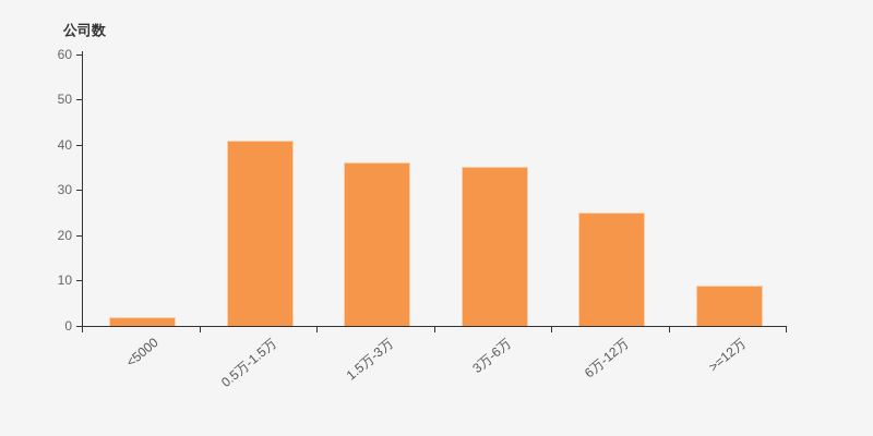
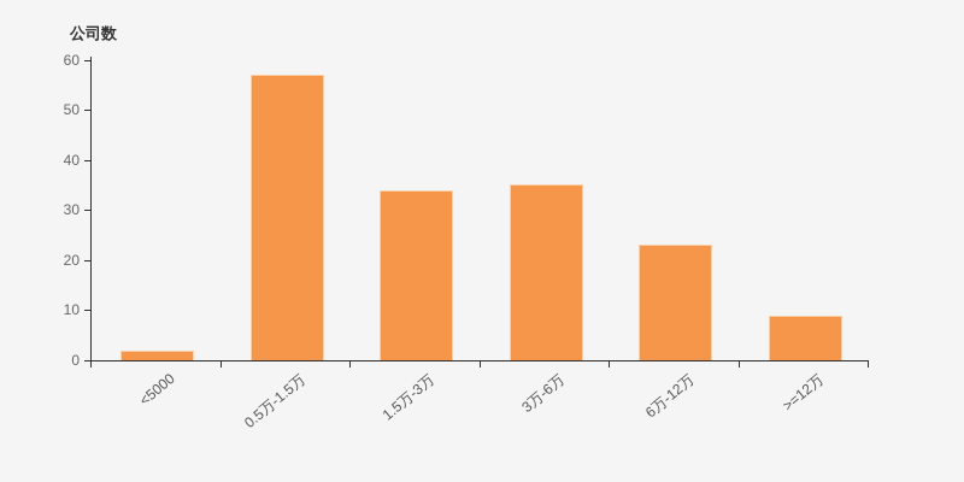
0.5万-1.5万: 41 -> 57
1.5万-3万: 36 -> 34
6万-12万: 25 -> 23
